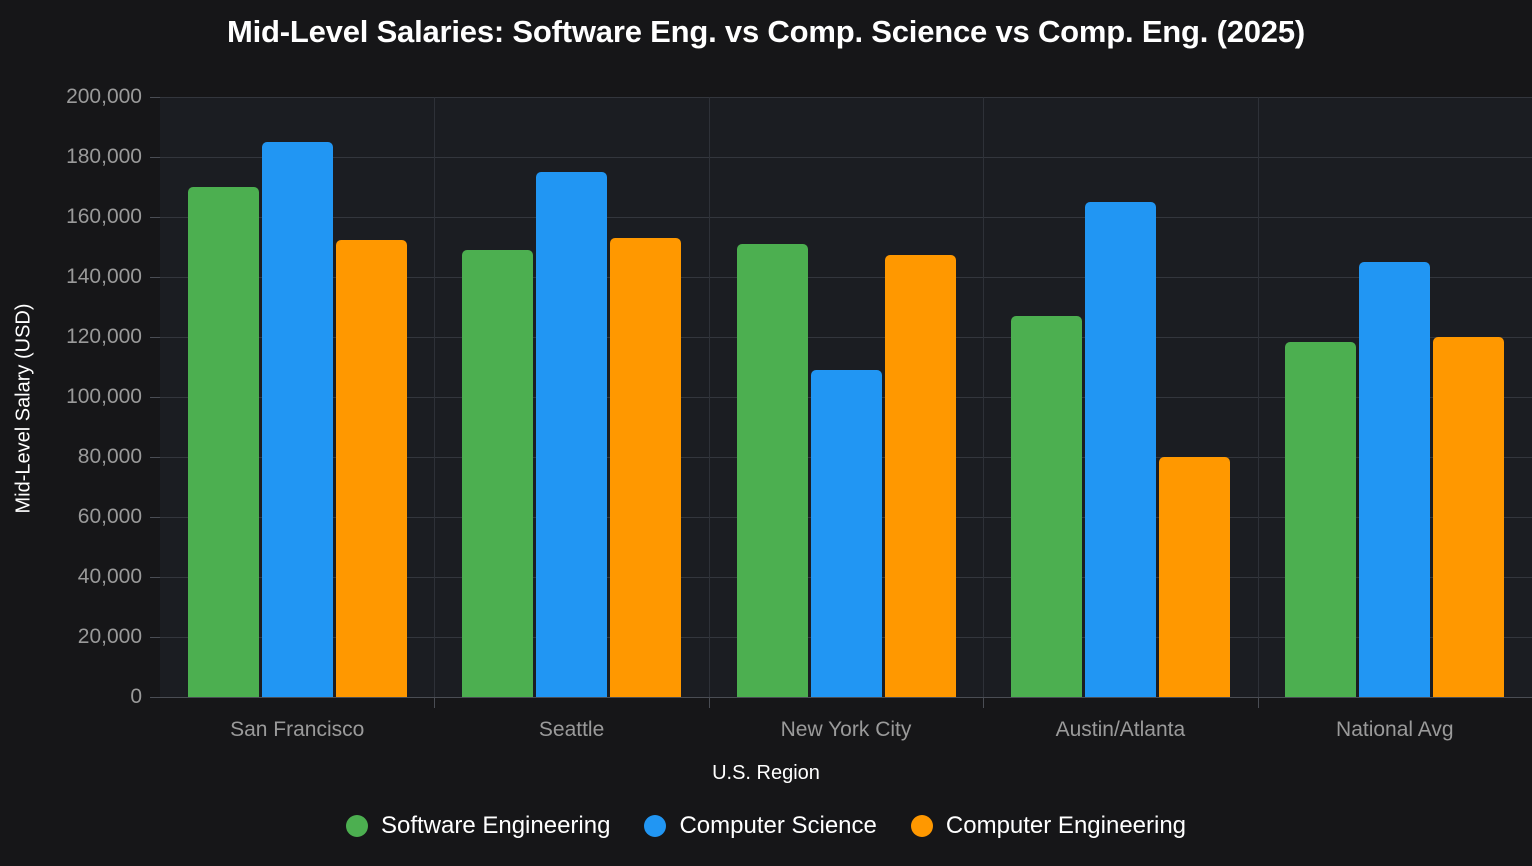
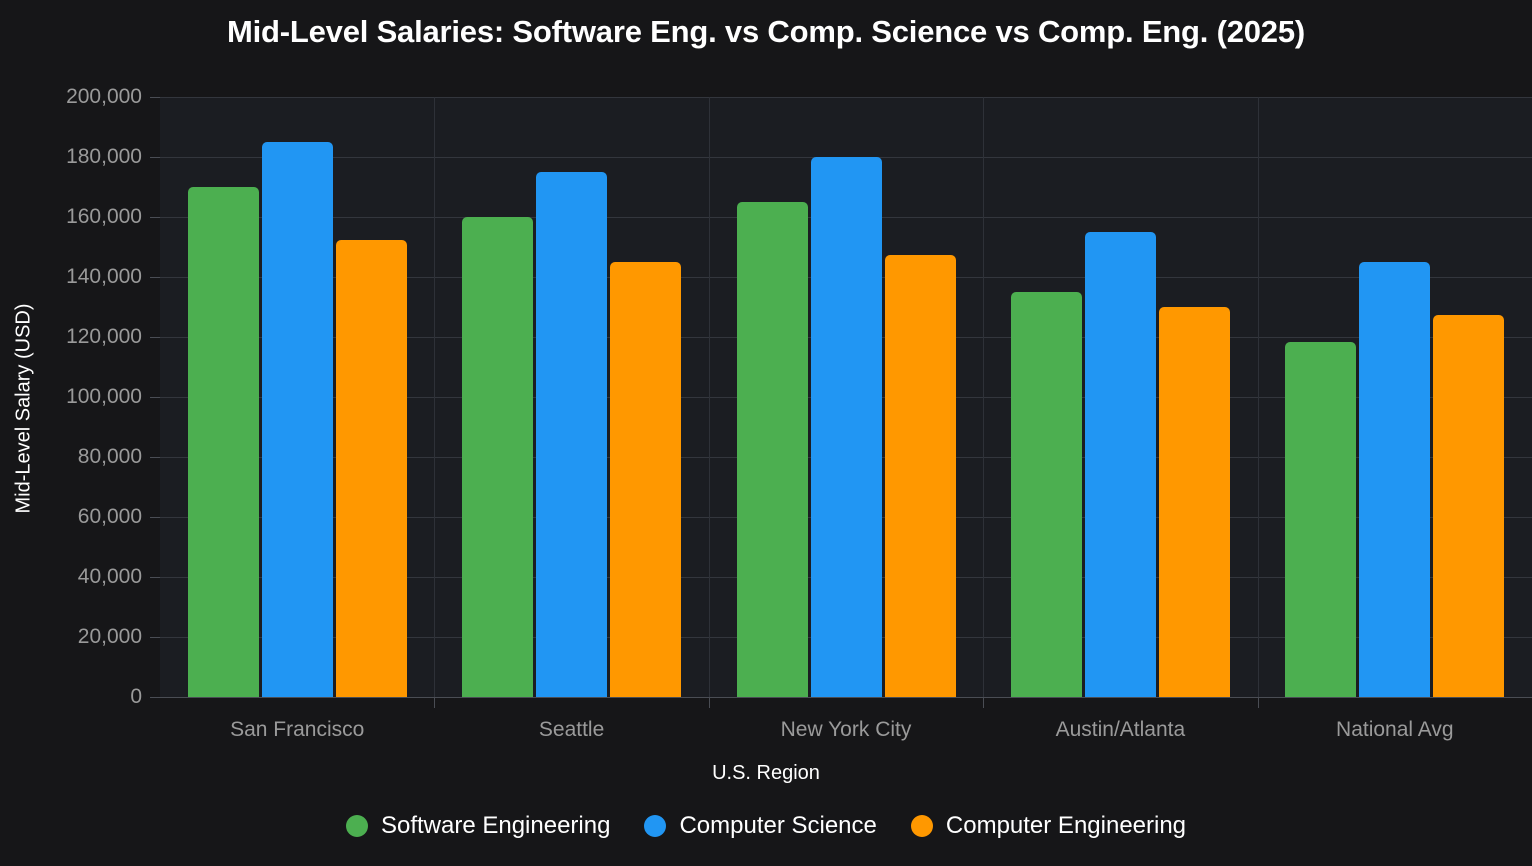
Software Engineering/Seattle: 149000 -> 160000
Computer Engineering/Seattle: 153000 -> 145000
Software Engineering/New York City: 151000 -> 165000
Computer Science/New York City: 109000 -> 180000
Software Engineering/Austin/Atlanta: 127000 -> 135000
Computer Science/Austin/Atlanta: 165000 -> 155000
Computer Engineering/Austin/Atlanta: 80000 -> 130000
Computer Engineering/National Avg: 120000 -> 128000
